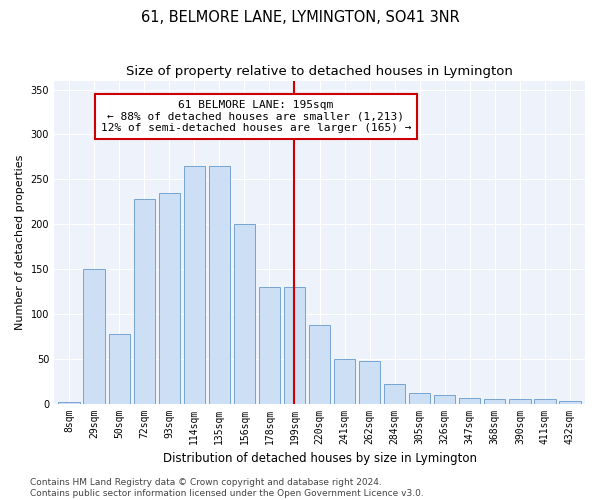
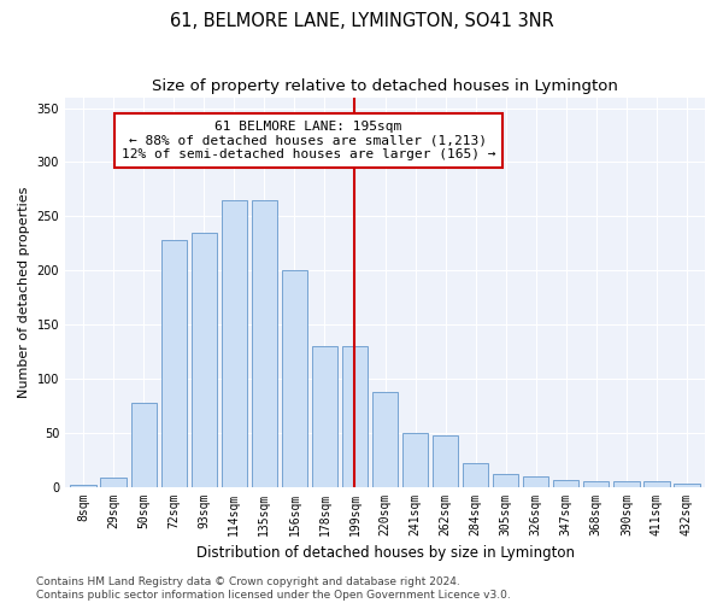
29sqm: 150 -> 8
